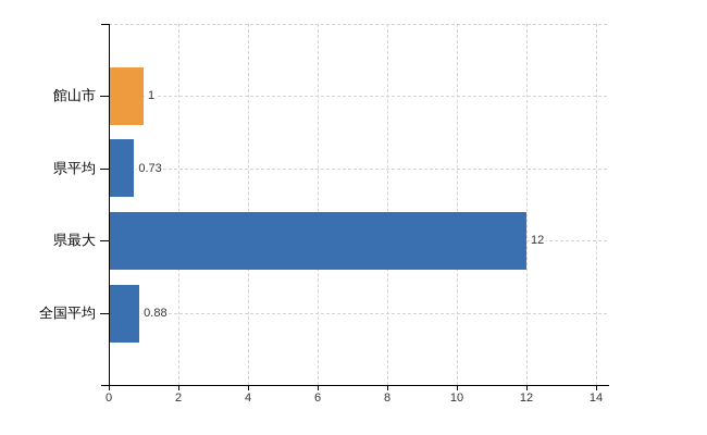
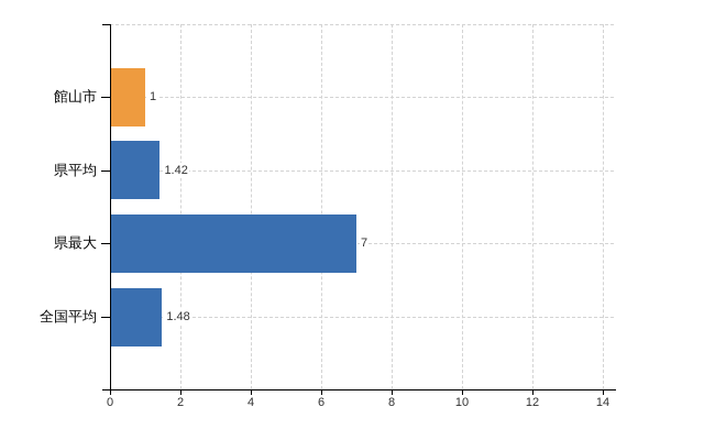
県平均: 0.73 -> 1.42
県最大: 12 -> 7
全国平均: 0.88 -> 1.48
